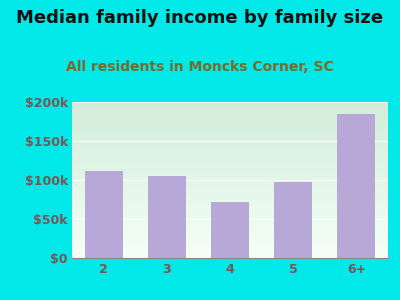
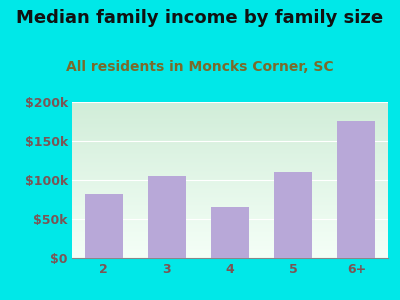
2: $112k -> $82k
4: $72k -> $65k
5: $98k -> $110k
6+: $184k -> $175k
